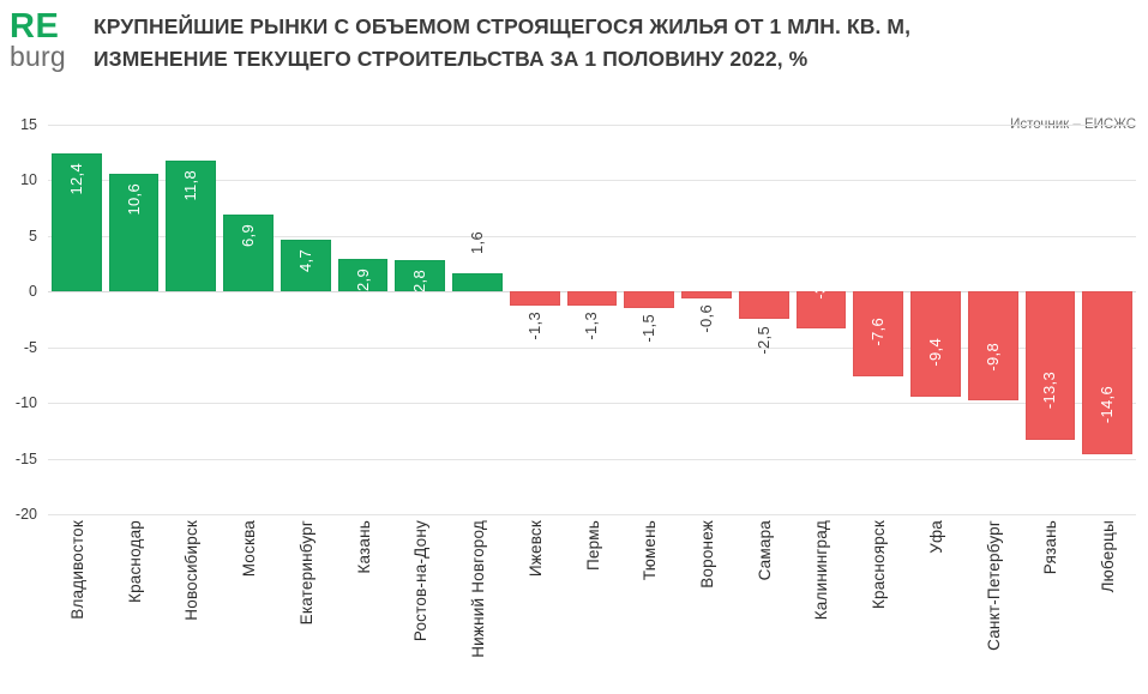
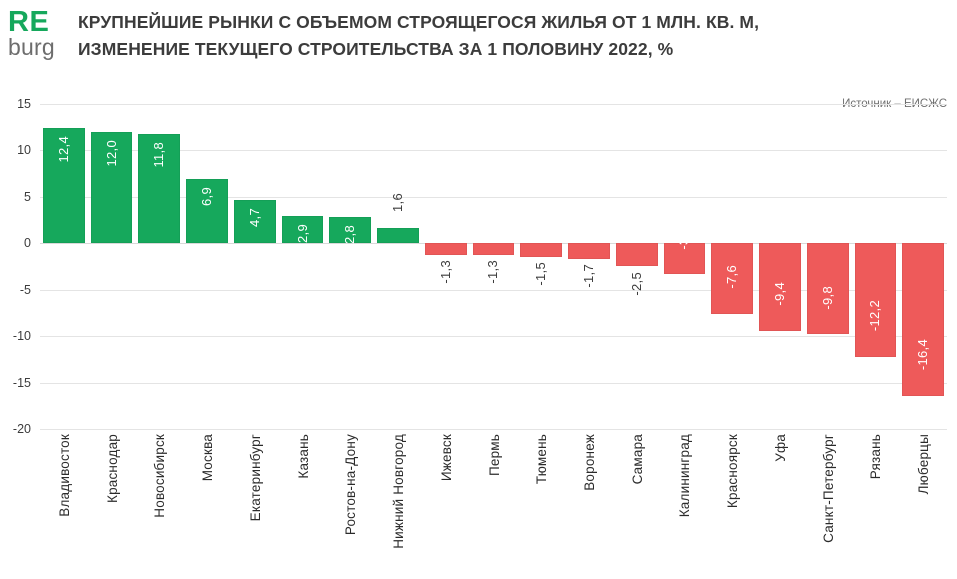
Краснодар: 10,6 -> 12,0
Воронеж: -0,6 -> -1,7
Рязань: -13,3 -> -12,2
Люберцы: -14,6 -> -16,4
